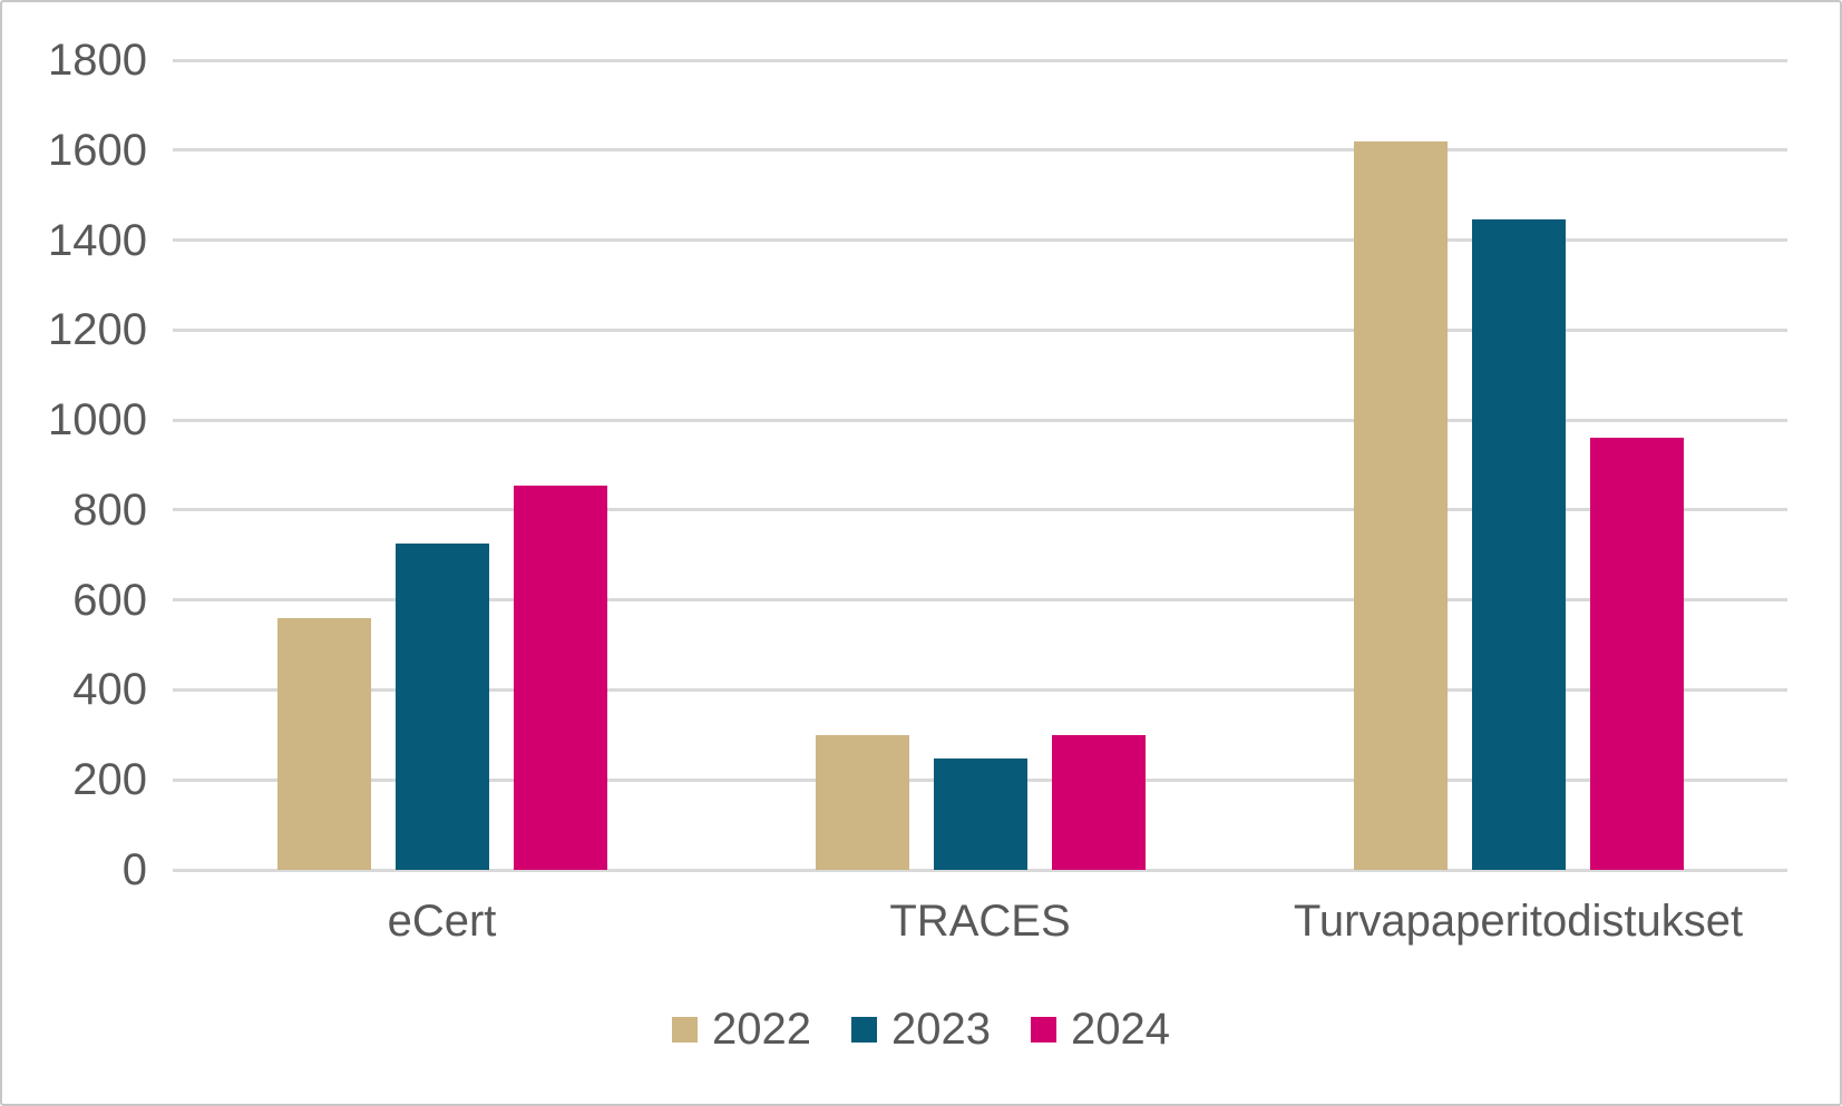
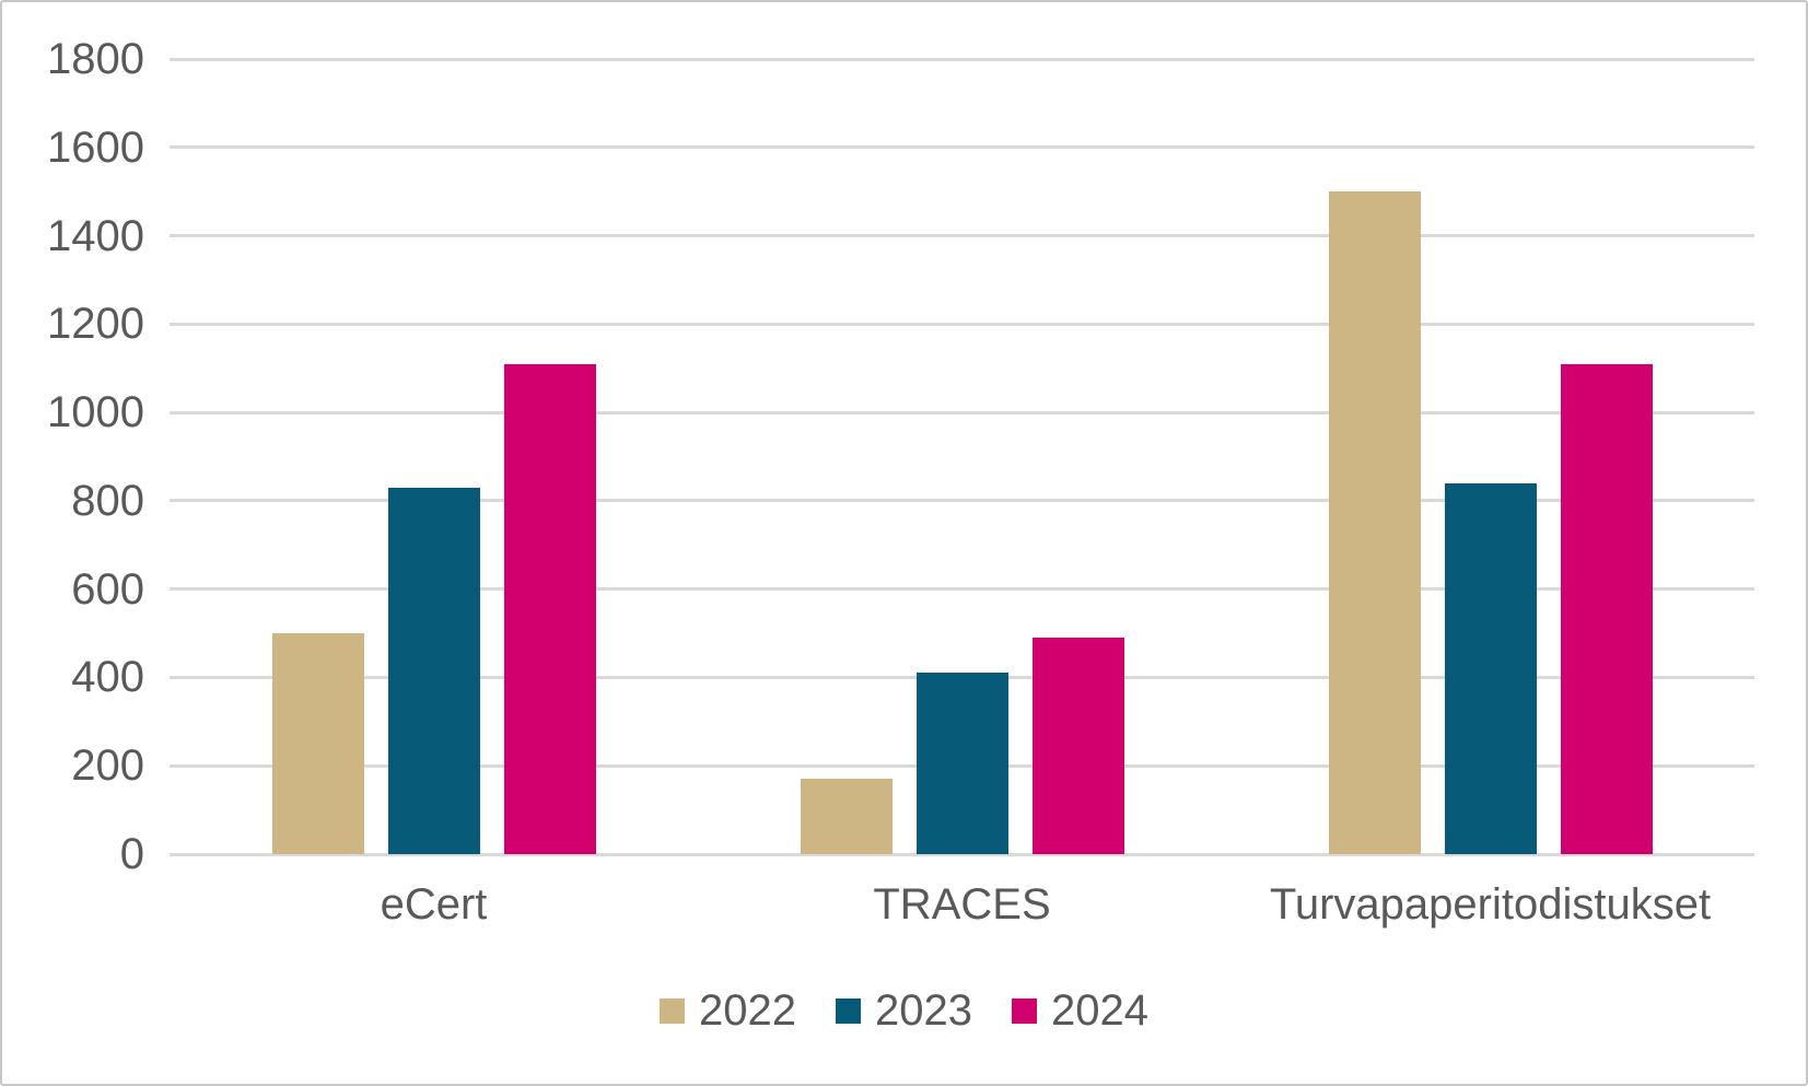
2022/eCert: 560 -> 500
2023/eCert: 720 -> 830
2024/eCert: 860 -> 1110
2022/TRACES: 300 -> 170
2023/TRACES: 250 -> 410
2024/TRACES: 300 -> 490
2022/Turvapaperitodistukset: 1620 -> 1500
2023/Turvapaperitodistukset: 1440 -> 840
2024/Turvapaperitodistukset: 960 -> 1110
